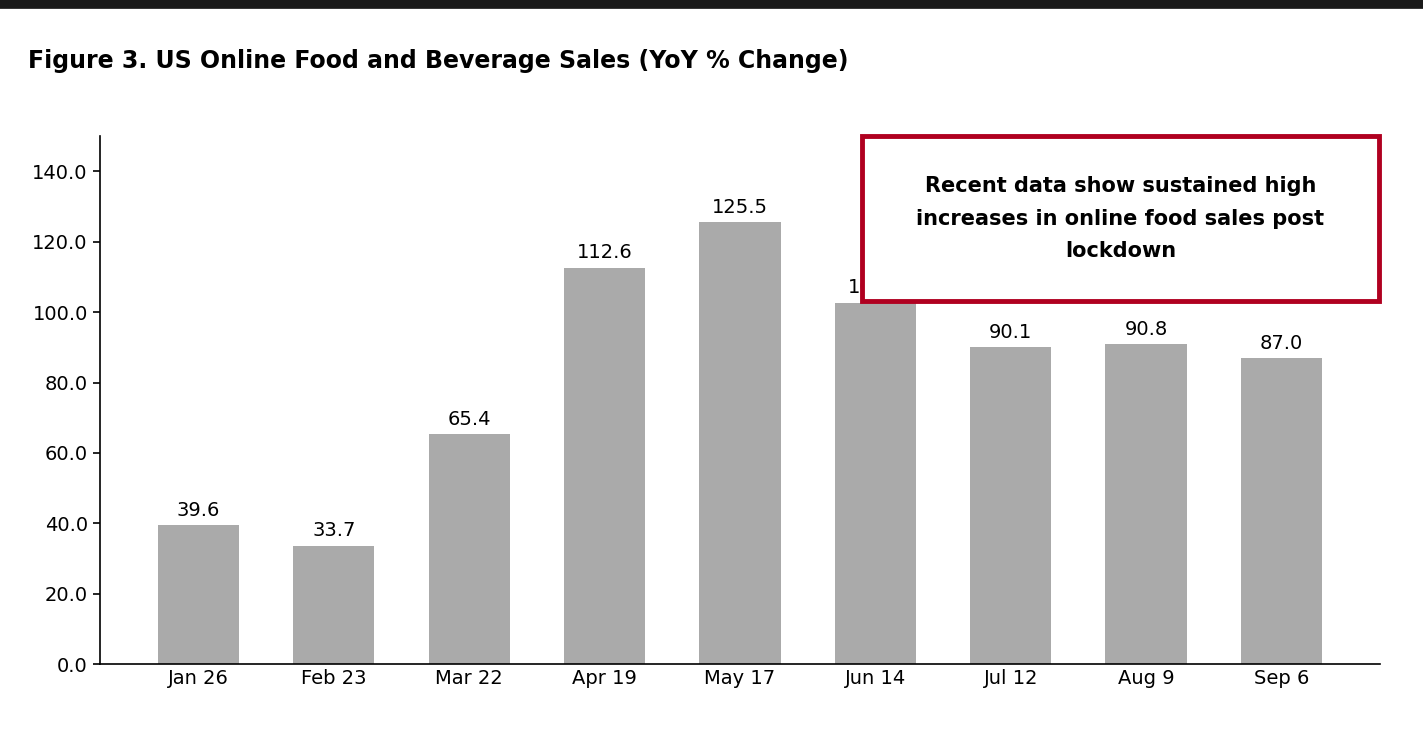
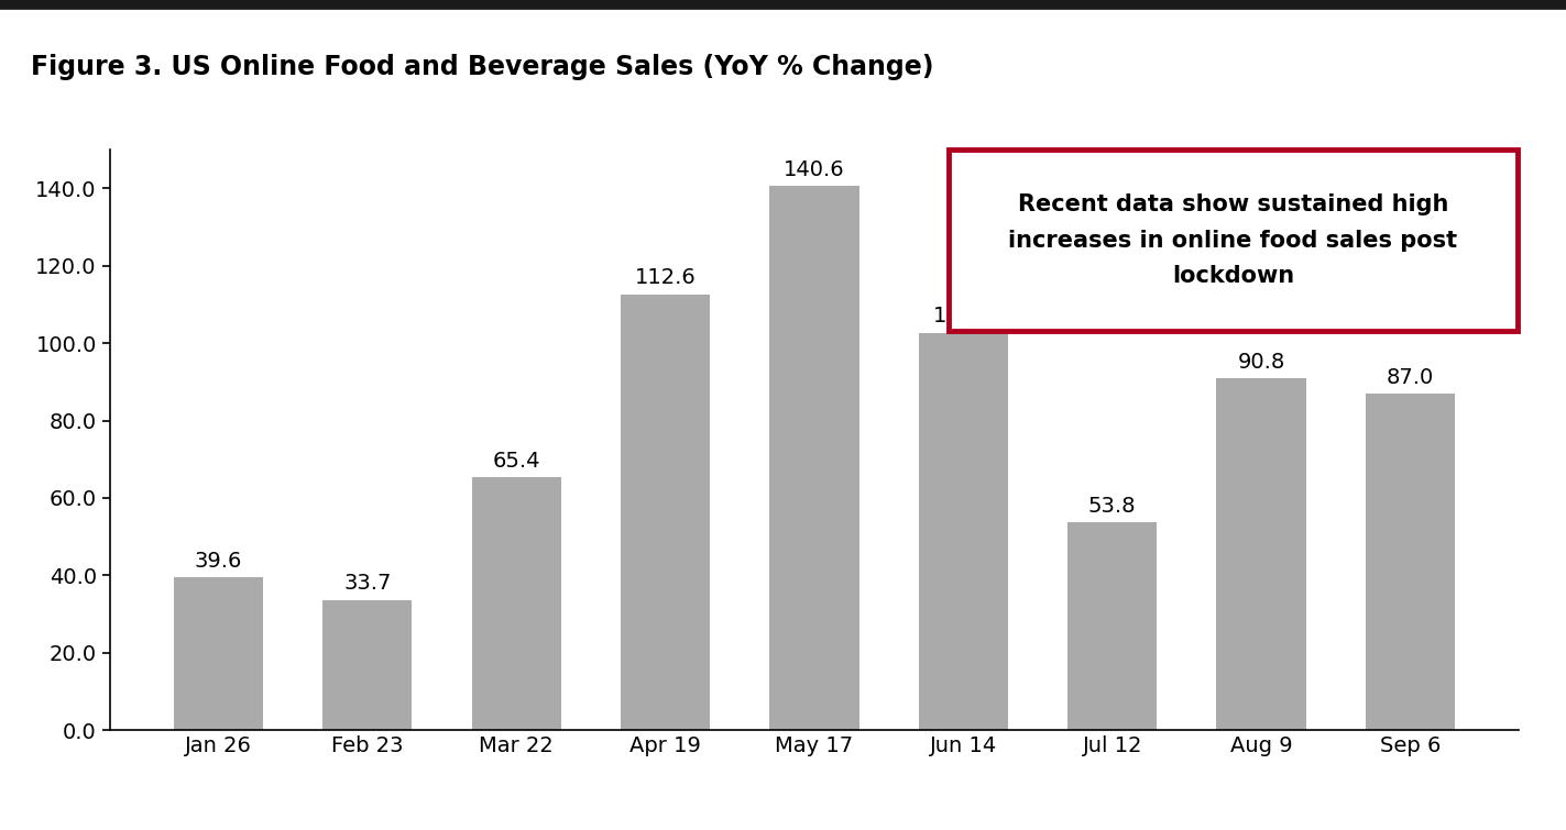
May 17: 125.5 -> 140.6
Jul 12: 90.1 -> 53.8
